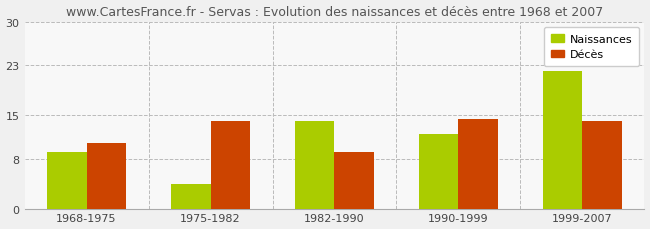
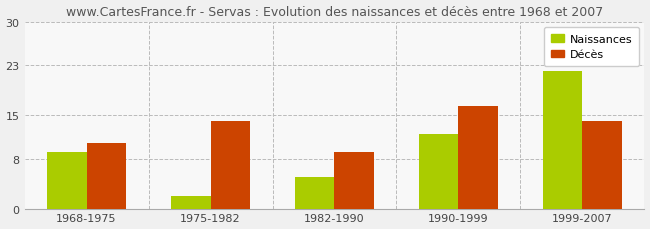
Naissances/1975-1982: 4 -> 2
Naissances/1982-1990: 14 -> 5
Décès/1990-1999: 14.4 -> 16.5
